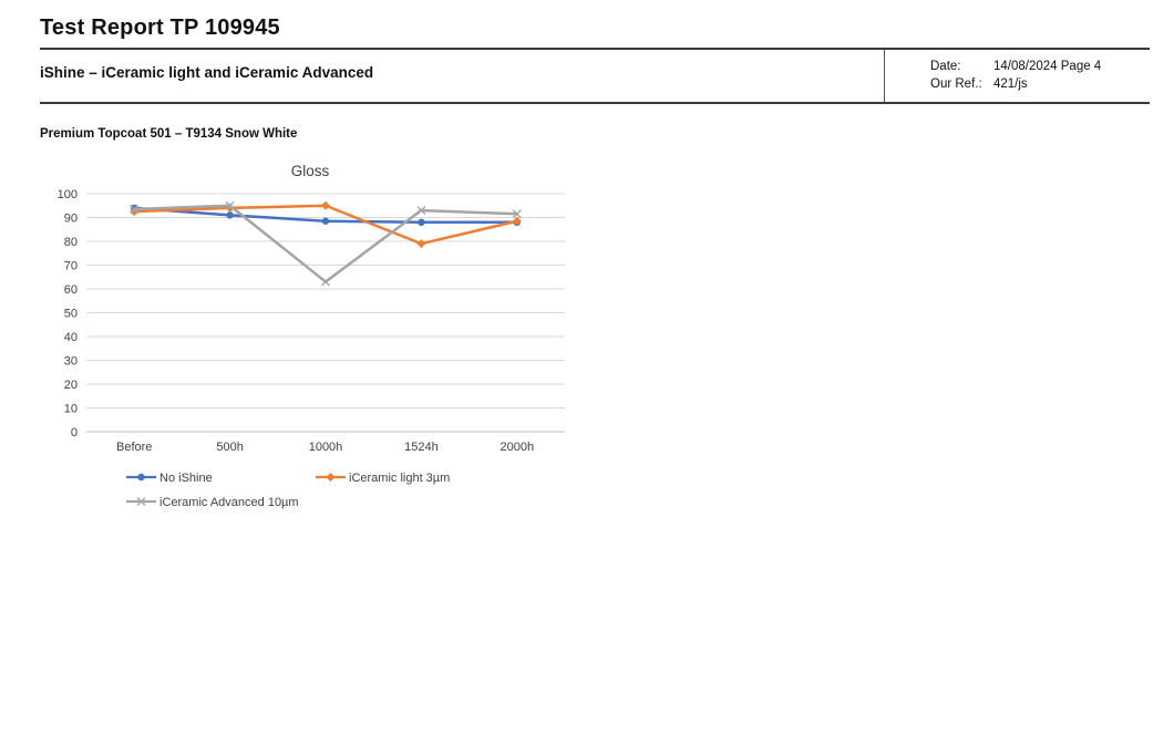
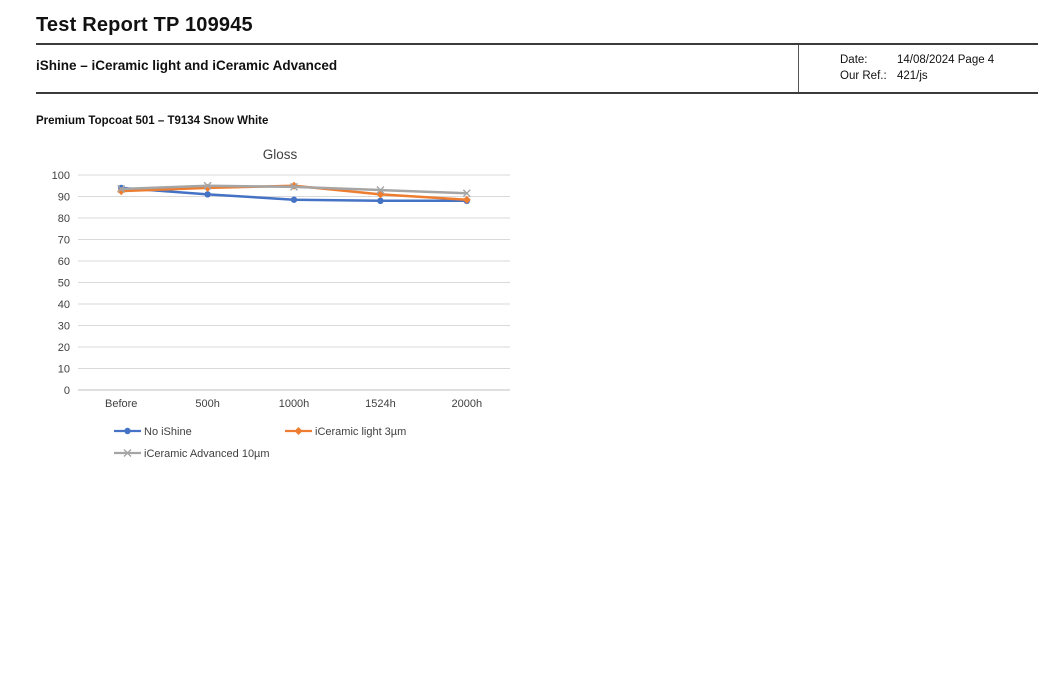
iCeramic Advanced 10µm/1000h: 63 -> 94
iCeramic light 3µm/1524h: 79 -> 91
